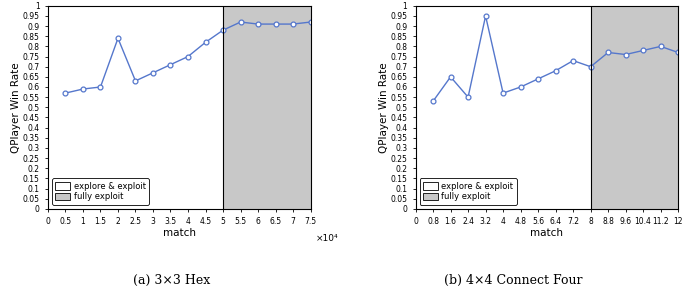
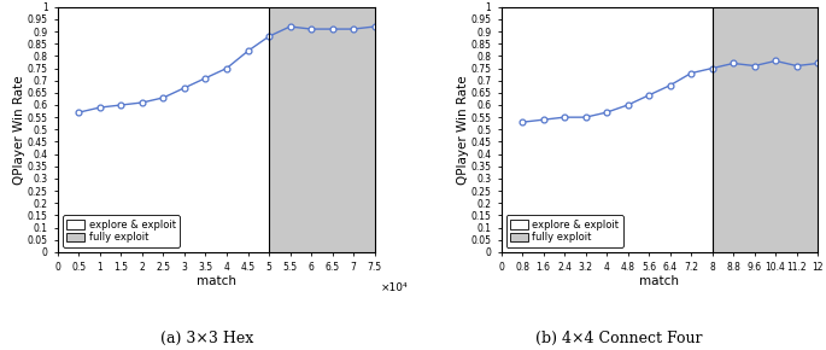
2: 0.84 -> 0.61
1.6: 0.65 -> 0.54
3.2: 0.95 -> 0.55
8: 0.70 -> 0.75
11.2: 0.80 -> 0.76
